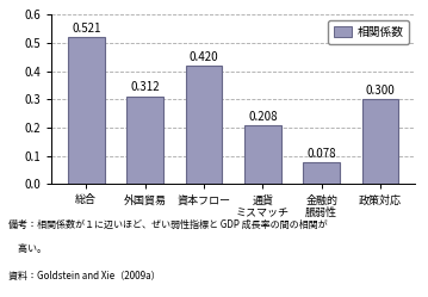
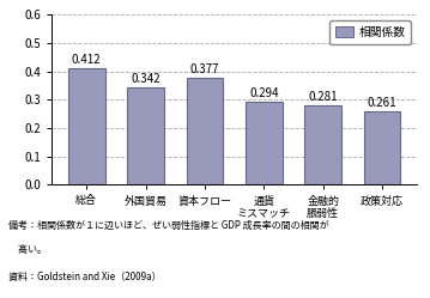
総合: 0.521 -> 0.412
外国貿易: 0.312 -> 0.342
資本フロー: 0.420 -> 0.377
通貨 ミスマッチ: 0.208 -> 0.294
金融的 脹弱性: 0.078 -> 0.281
政策対応: 0.300 -> 0.261
